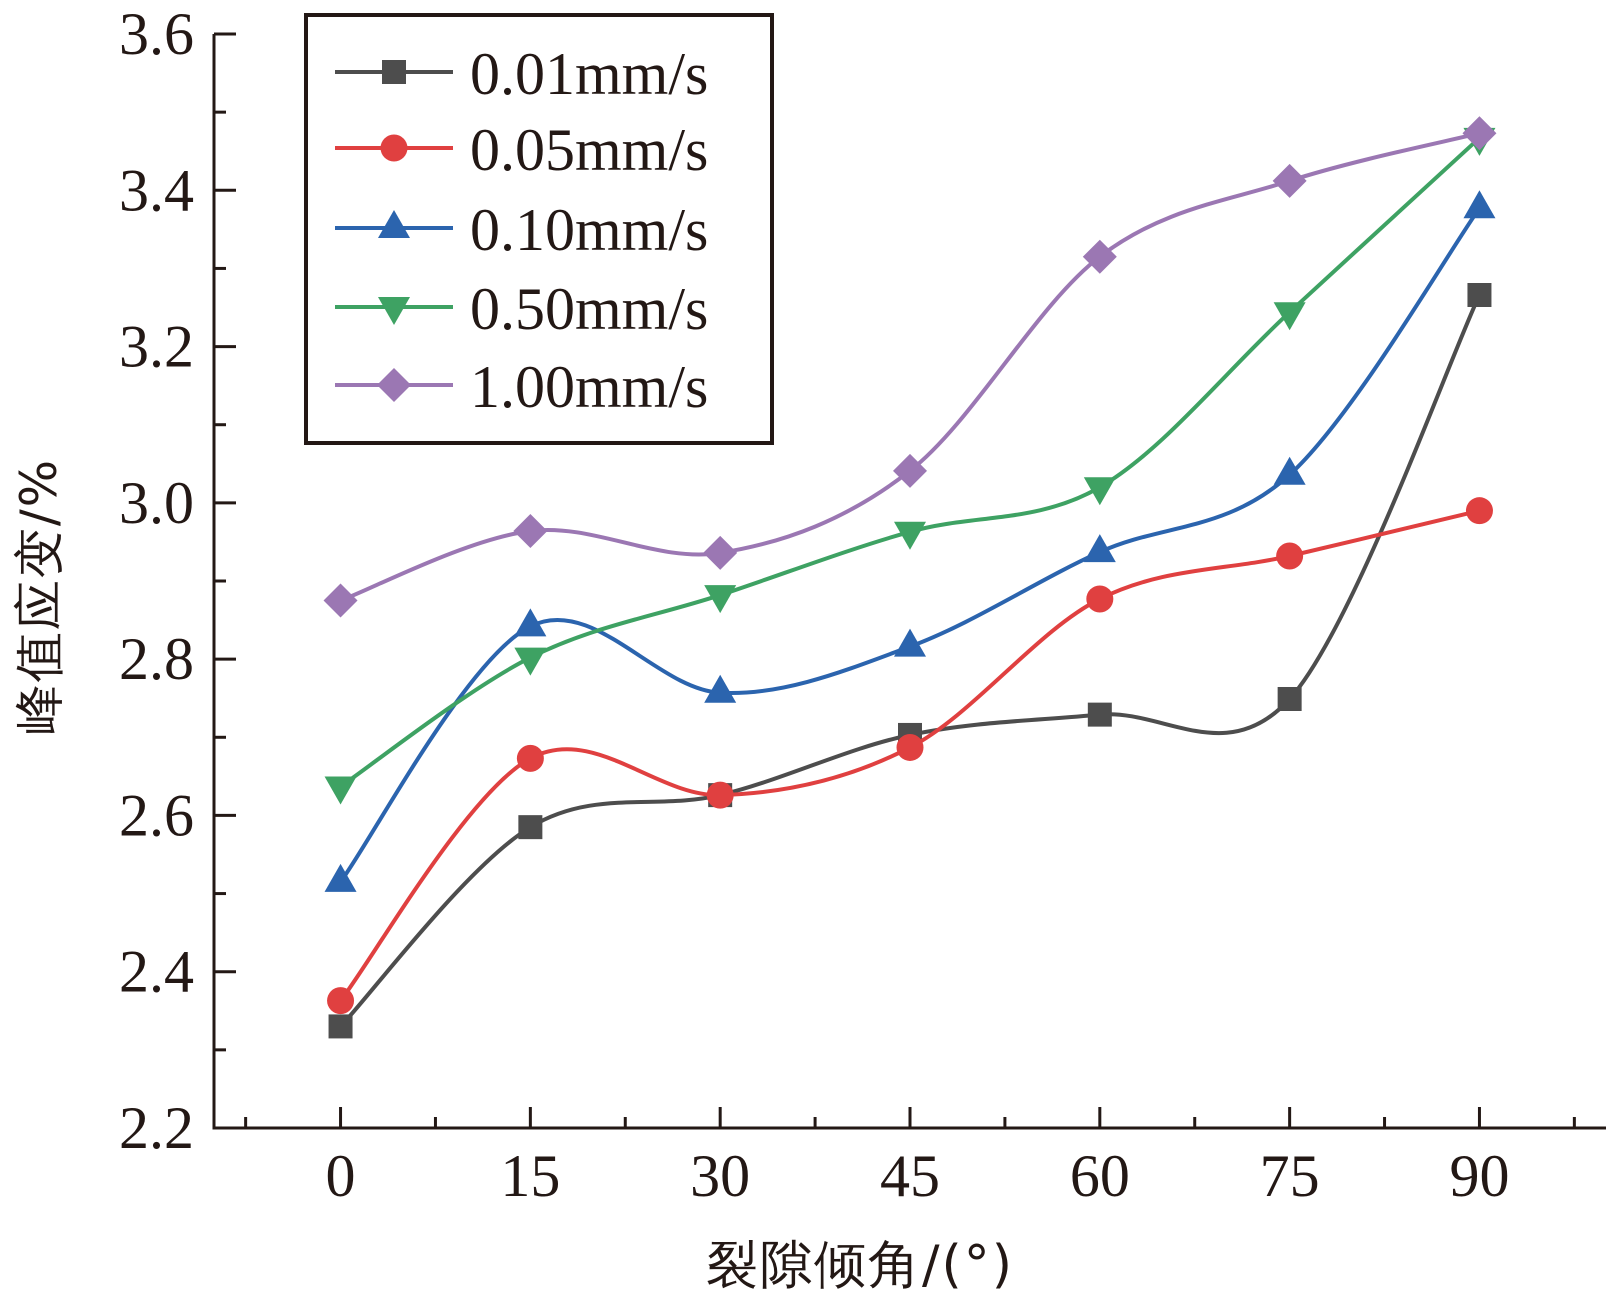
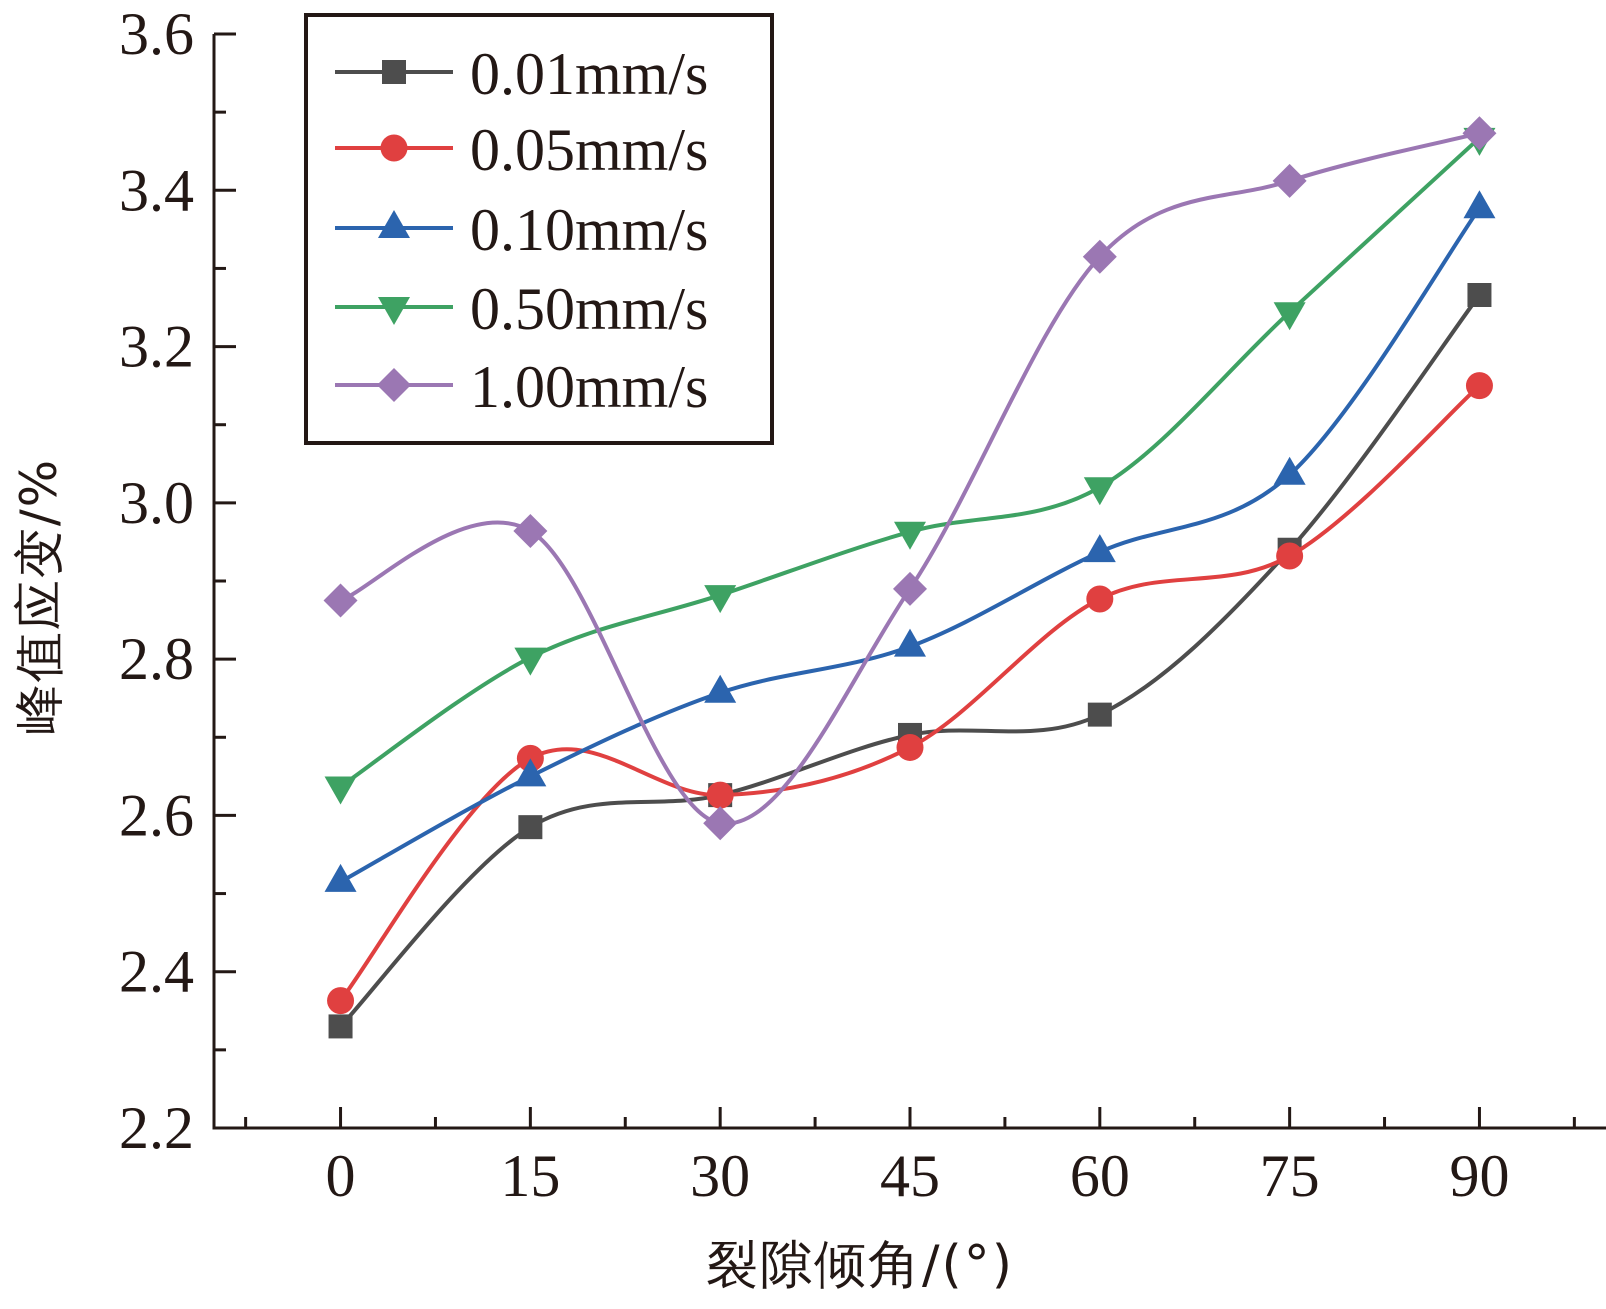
0.10mm/s/15: 2.84 -> 2.65
1.00mm/s/30: 2.94 -> 2.59
1.00mm/s/45: 3.04 -> 2.89
0.01mm/s/75: 2.75 -> 2.94
0.05mm/s/90: 2.99 -> 3.15
